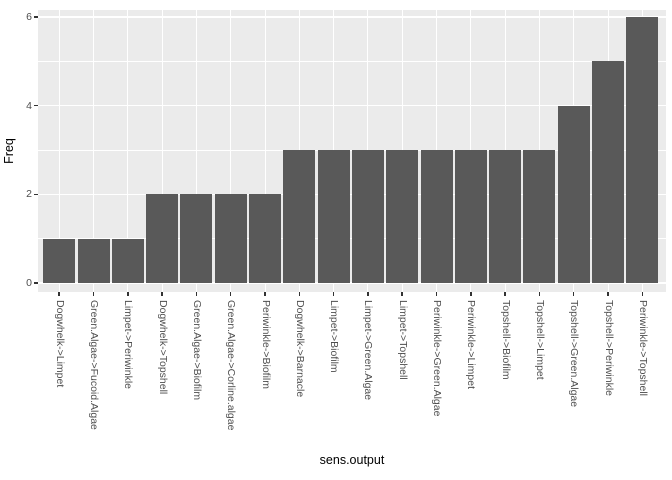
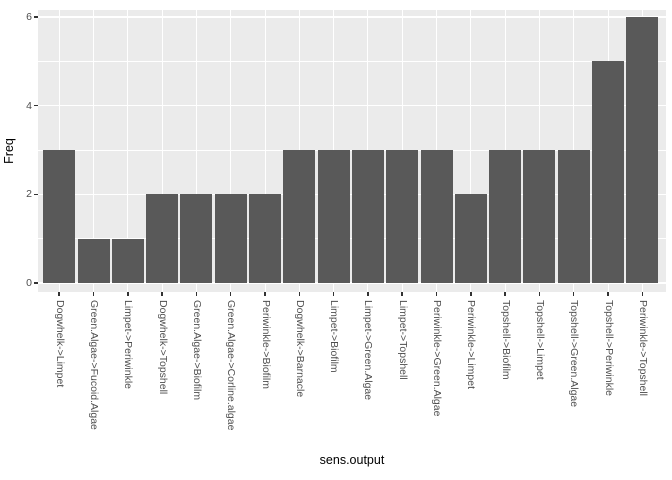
Dogwhelk->Limpet: 1 -> 3
Periwinkle->Limpet: 3 -> 2
Topshell->Green.Algae: 4 -> 3
